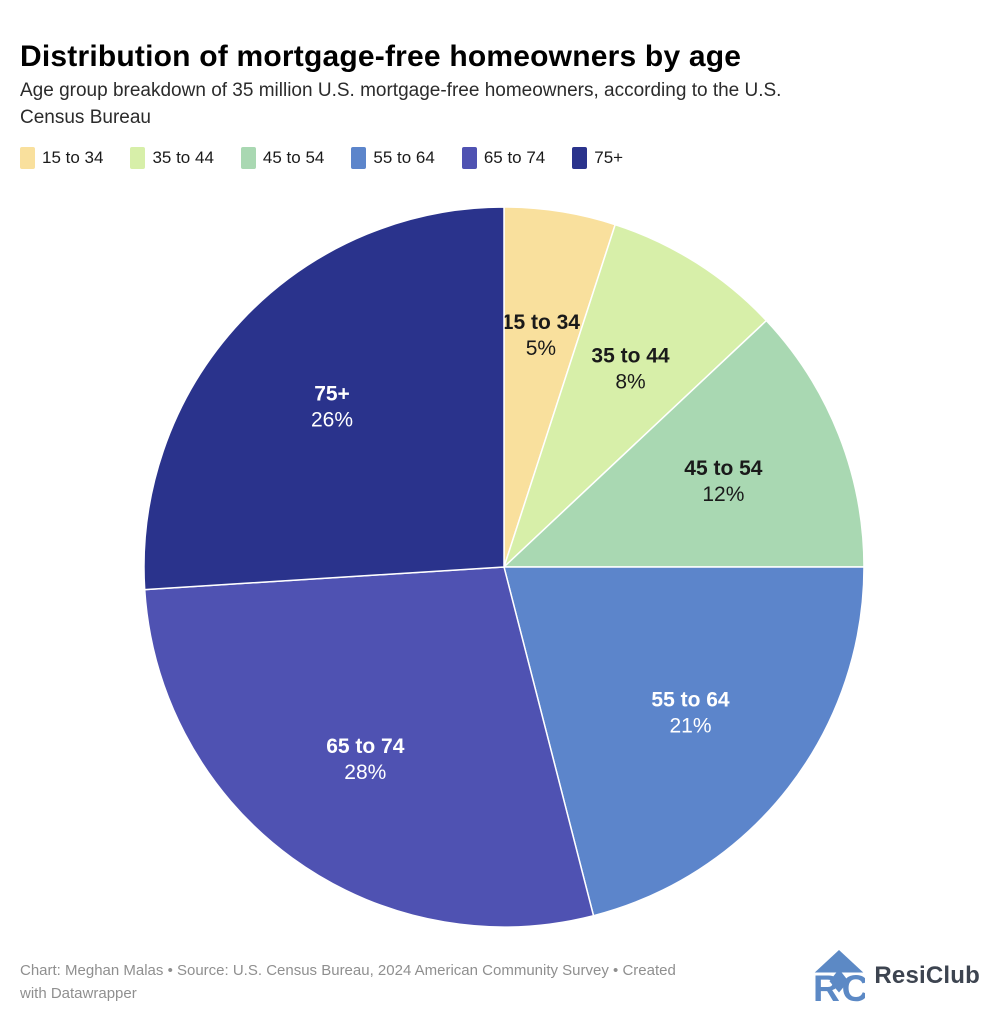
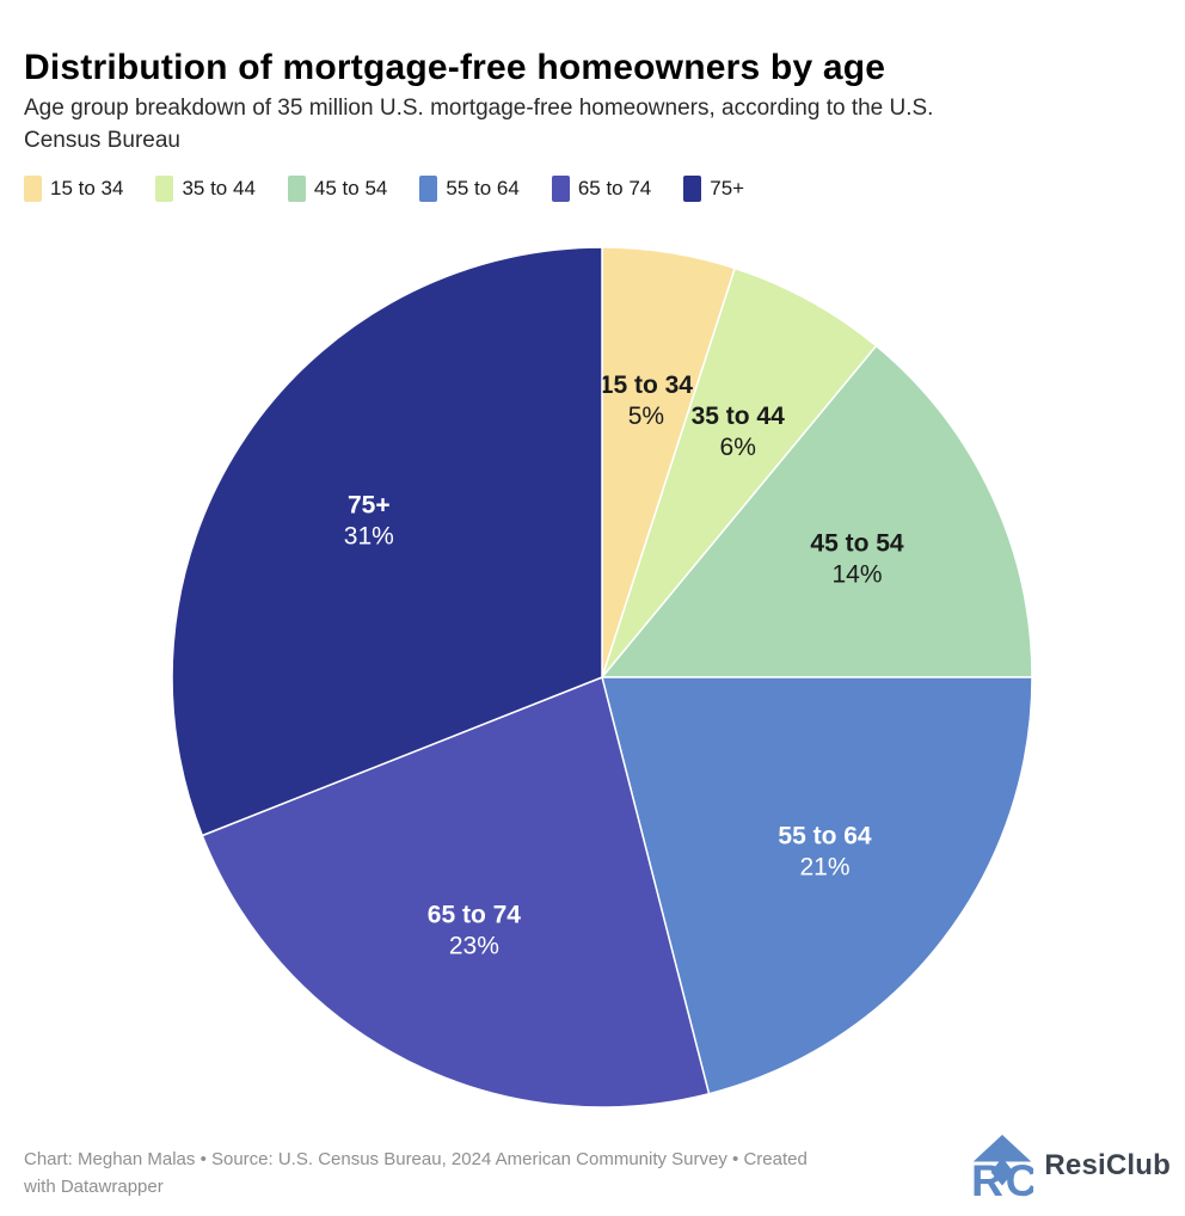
35 to 44: 8% -> 6%
45 to 54: 12% -> 14%
65 to 74: 28% -> 23%
75+: 26% -> 31%
